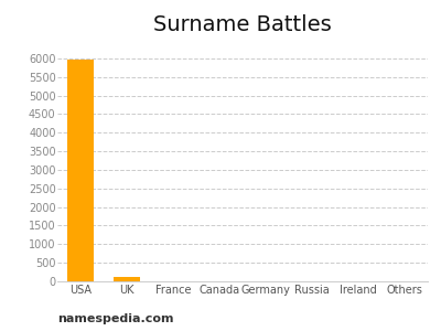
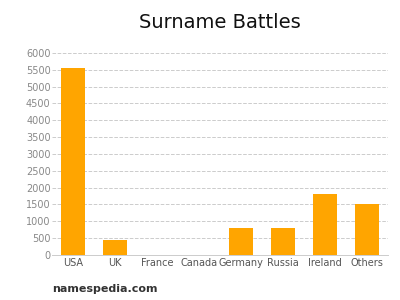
USA: 5980 -> 5550
UK: 120 -> 450
Germany: 0 -> 800
Russia: 0 -> 800
Ireland: 0 -> 1800
Others: 0 -> 1500
